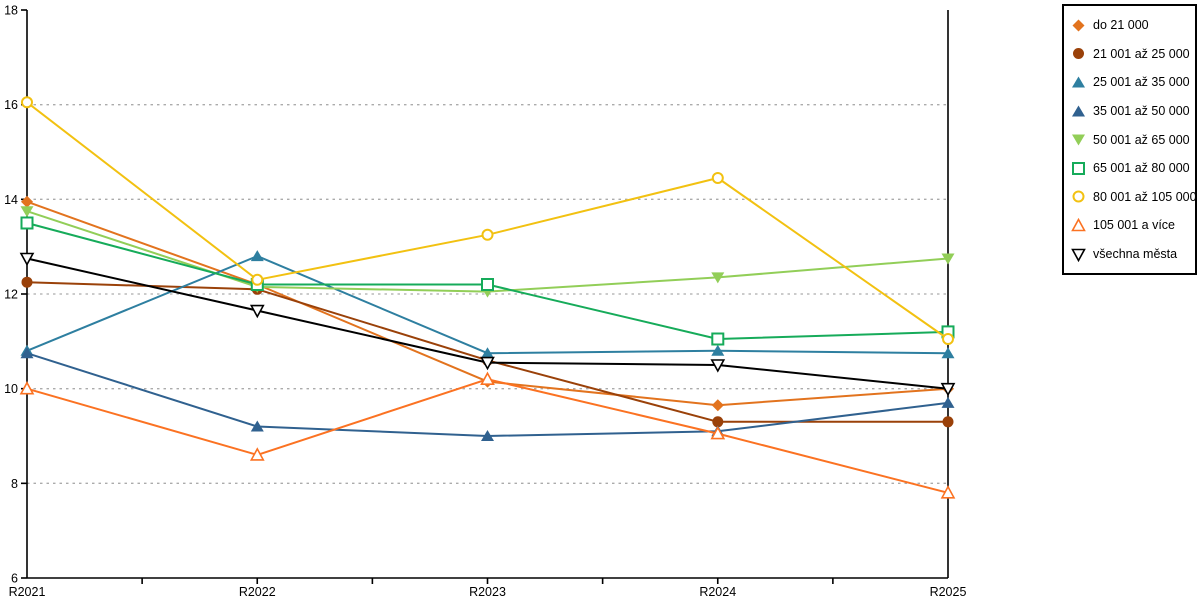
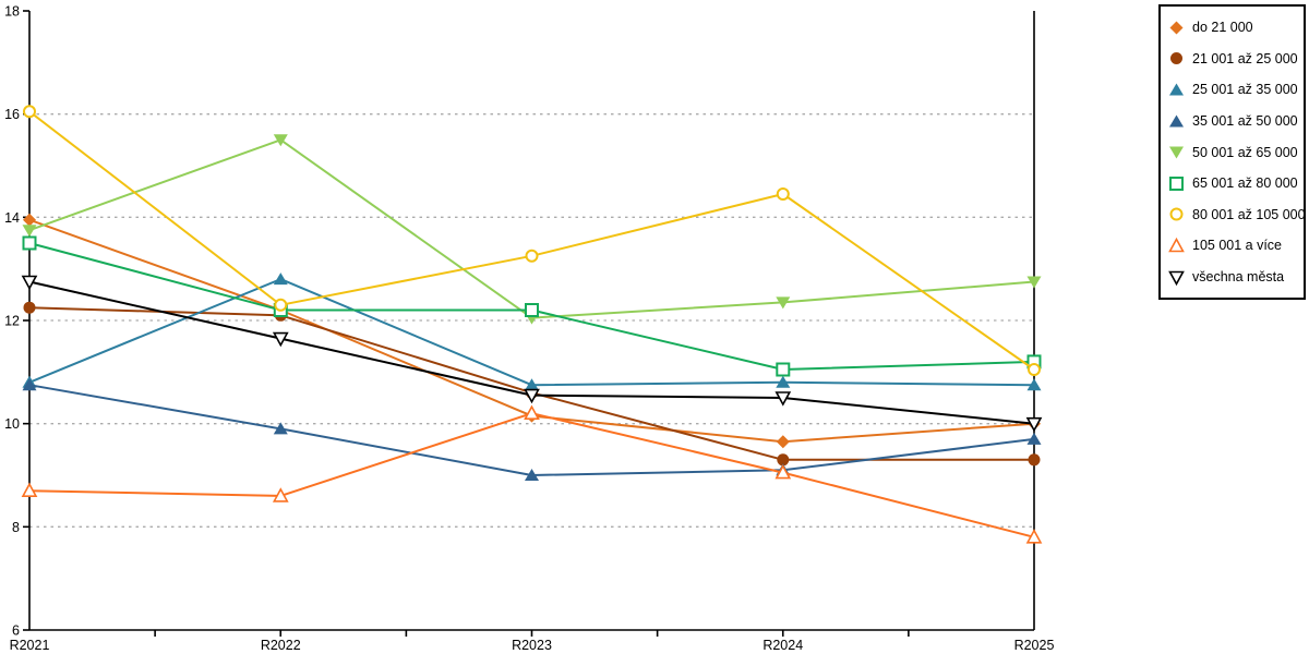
105 001 a více/R2021: 10.0 -> 8.7
35 001 až 50 000/R2022: 9.2 -> 9.9
50 001 až 65 000/R2022: 12.2 -> 15.5
